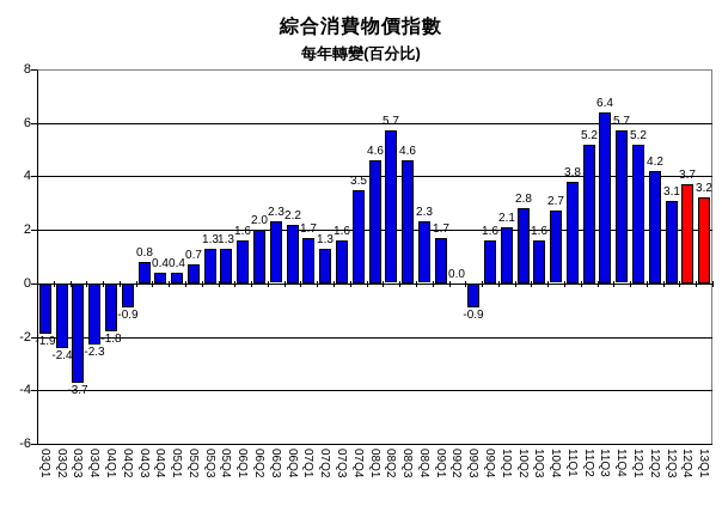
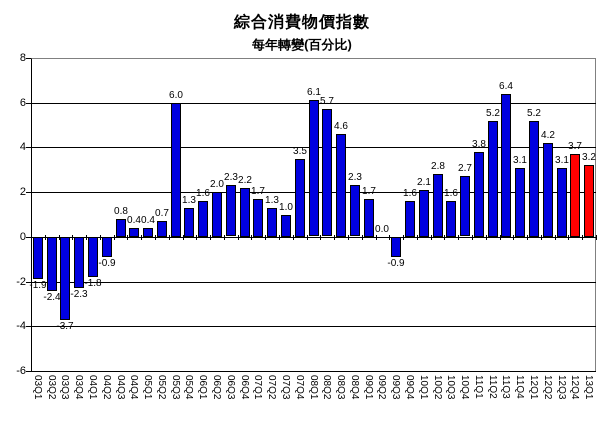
05Q3: 1.3 -> 6.0
07Q3: 1.6 -> 1.0
08Q1: 4.6 -> 6.1
11Q4: 5.7 -> 3.1
